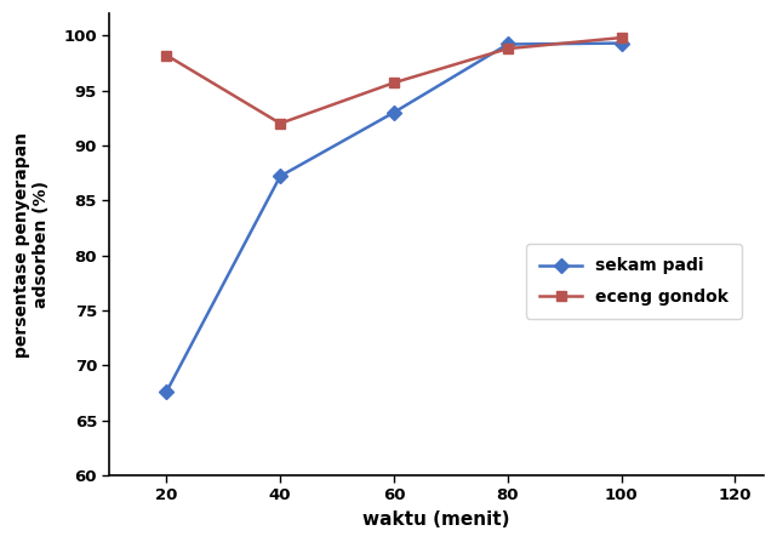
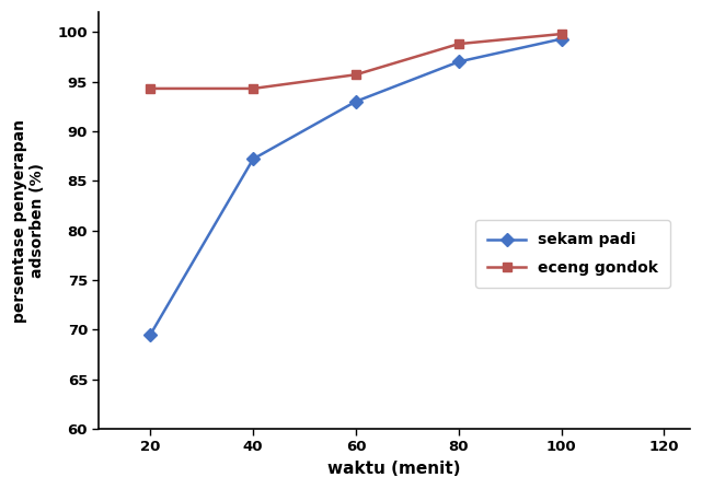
sekam padi/20: 67.6 -> 69.5
eceng gondok/20: 98.2 -> 94.3
eceng gondok/40: 92.0 -> 94.3
sekam padi/80: 99.2 -> 97.0
